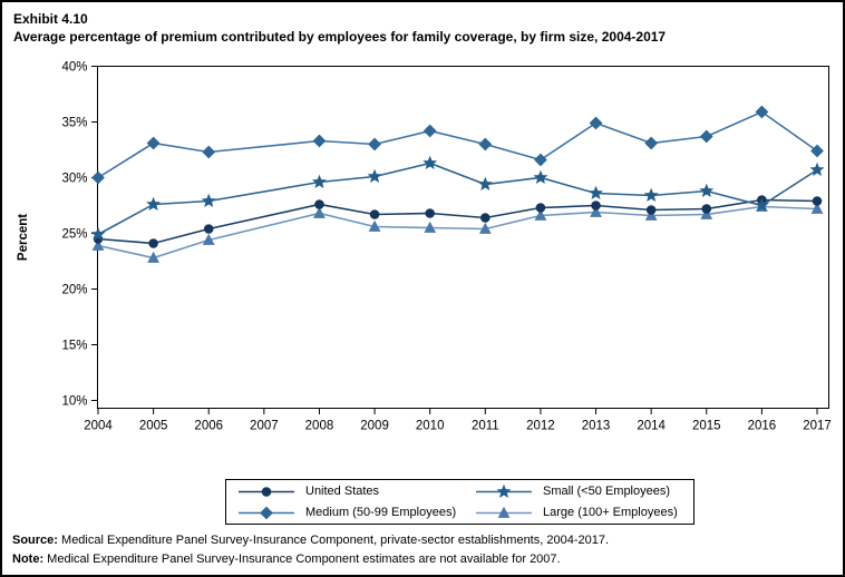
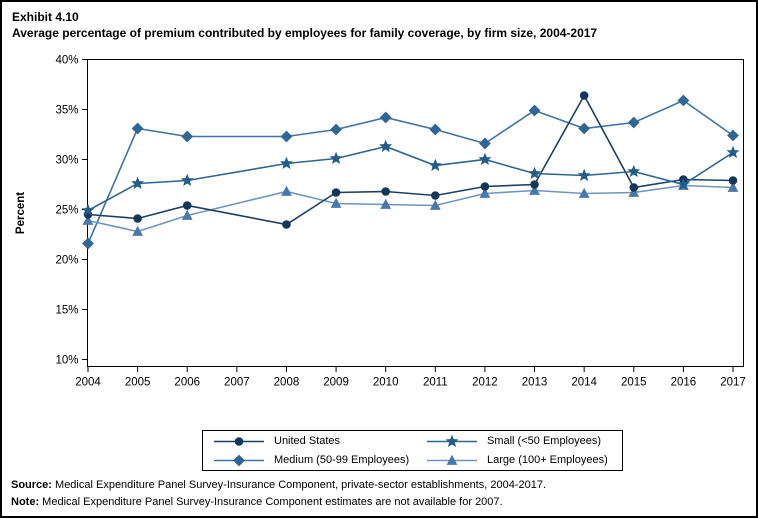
Medium (50-99 Employees)/2004: 30.0% -> 21.6%
United States/2008: 27.6% -> 23.5%
Medium (50-99 Employees)/2008: 33.3% -> 32.3%
United States/2014: 27.1% -> 36.4%
